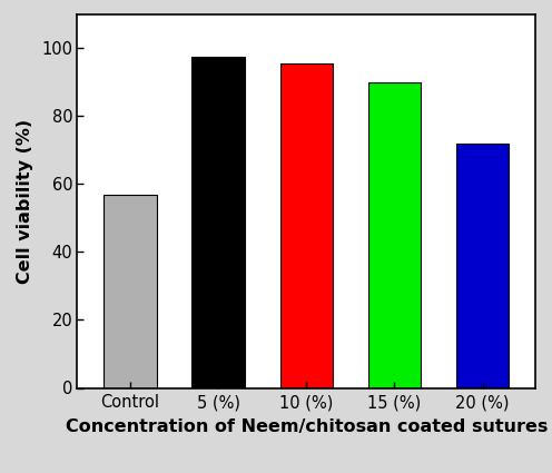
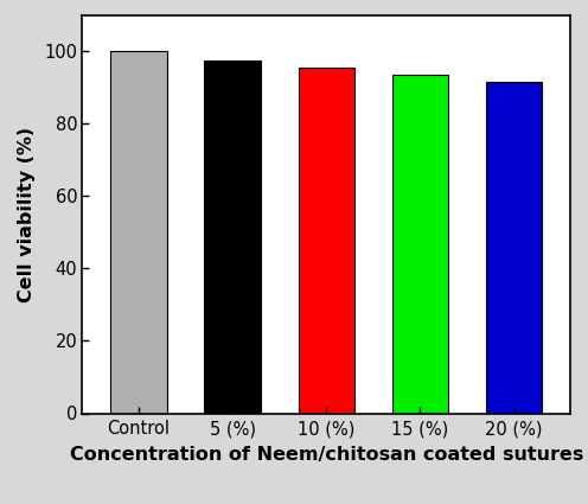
Control: 57.0 -> 100.0
15 (%): 90.0 -> 93.5
20 (%): 72.0 -> 91.5
